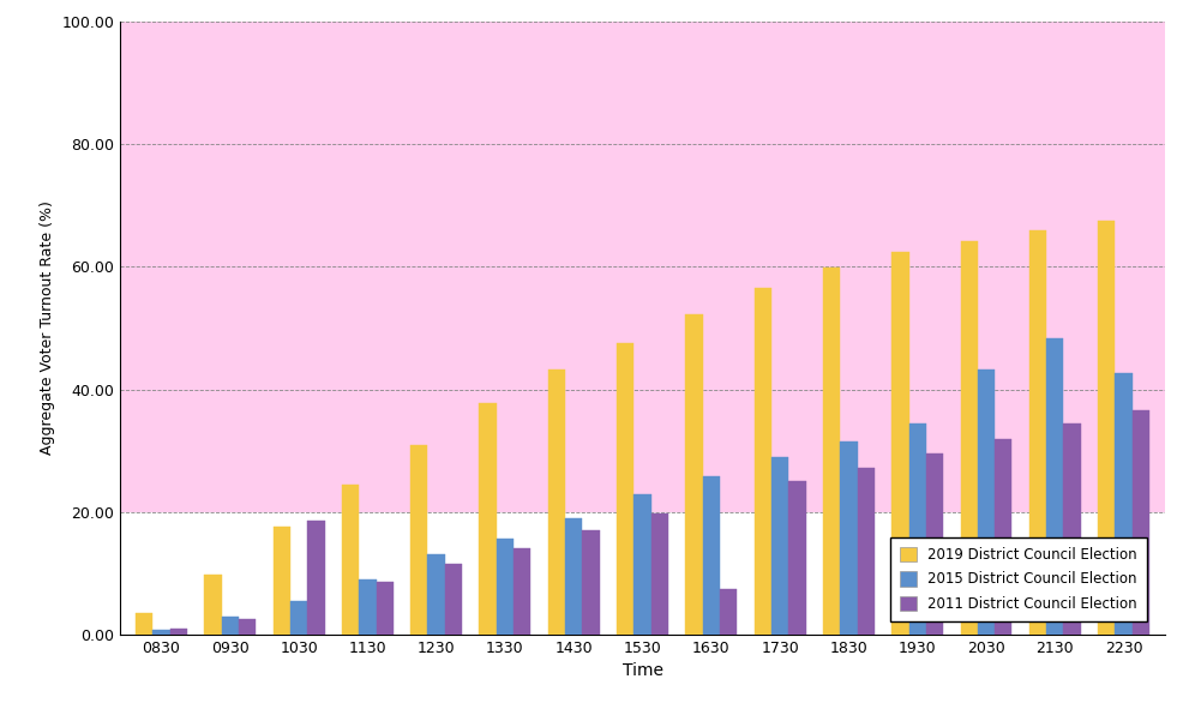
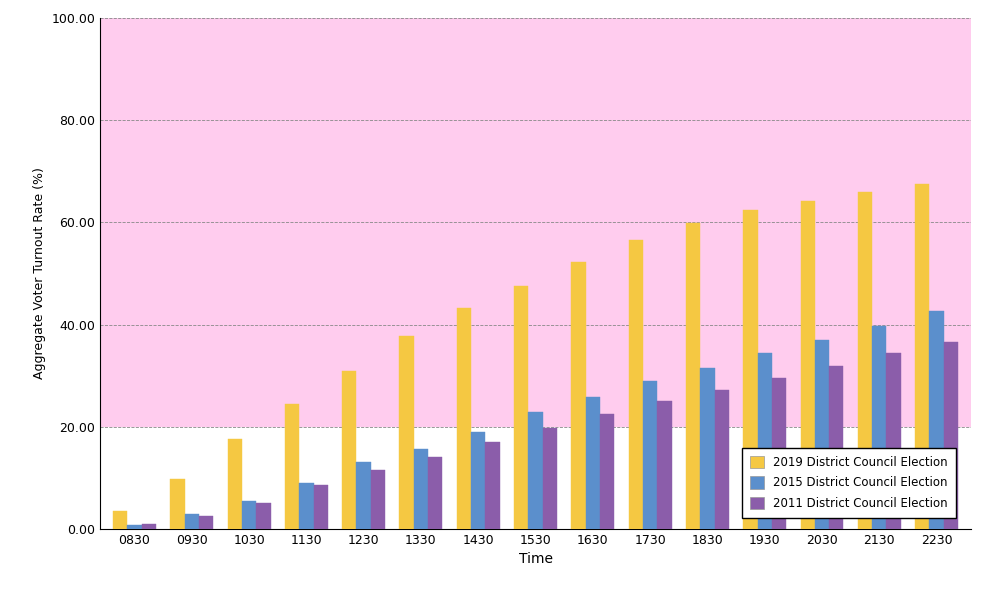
2011 District Council Election/1030: 18.6 -> 5.0
2011 District Council Election/1630: 7.4 -> 22.5
2015 District Council Election/2030: 43.2 -> 37.0
2015 District Council Election/2130: 48.4 -> 39.8
